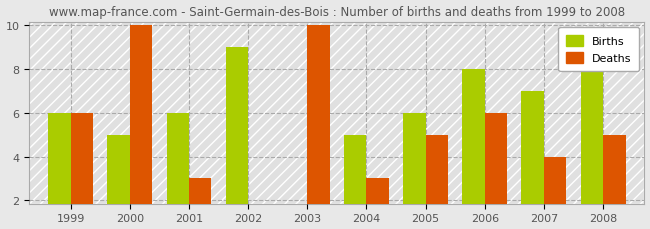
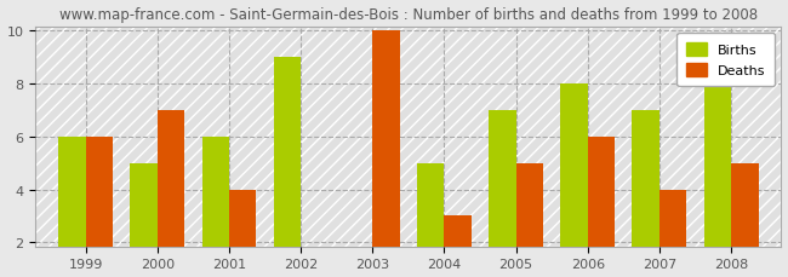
Deaths/2000: 10 -> 7
Deaths/2001: 3 -> 4
Births/2005: 6 -> 7
